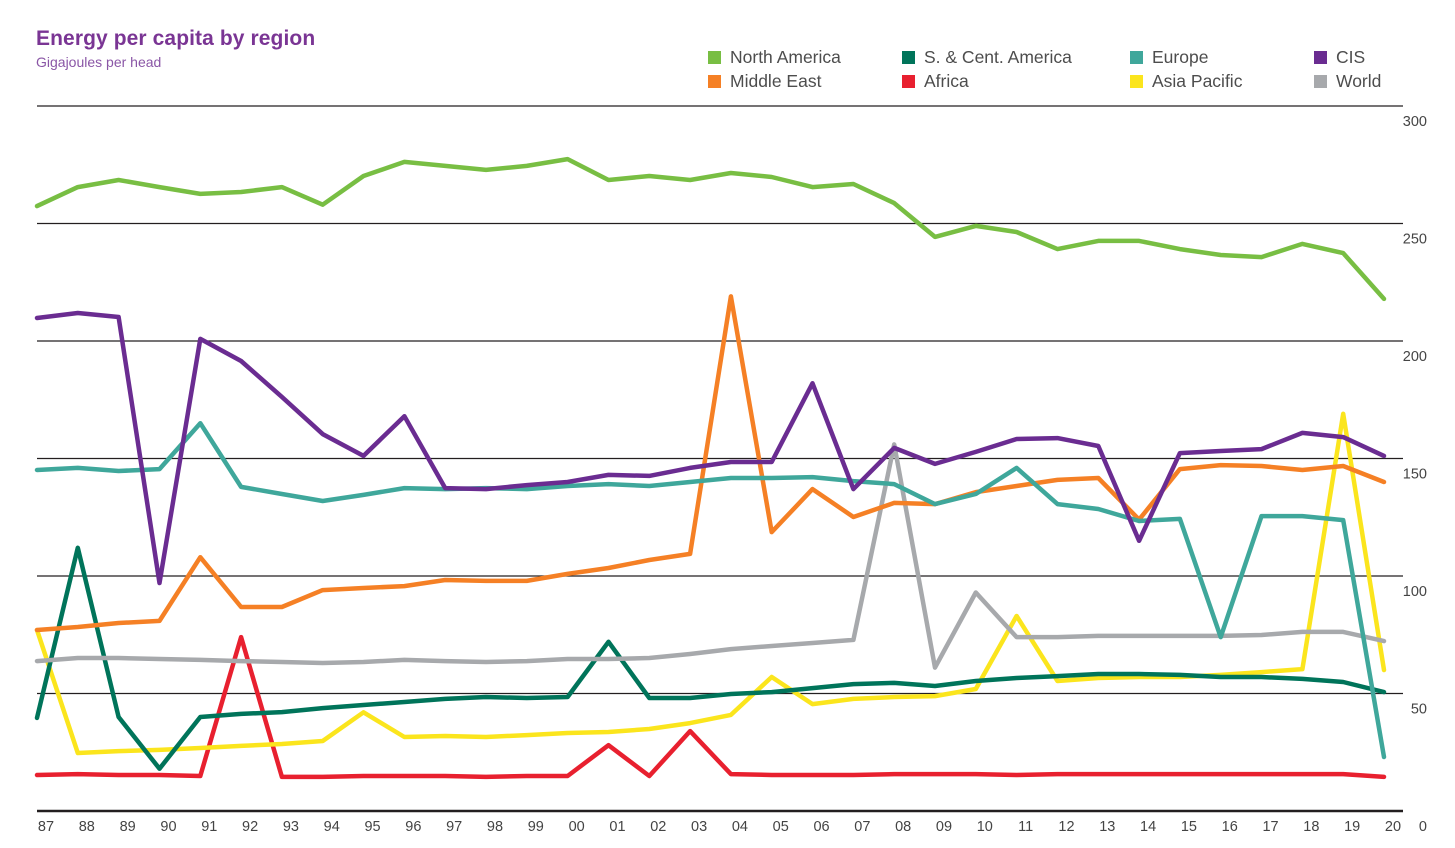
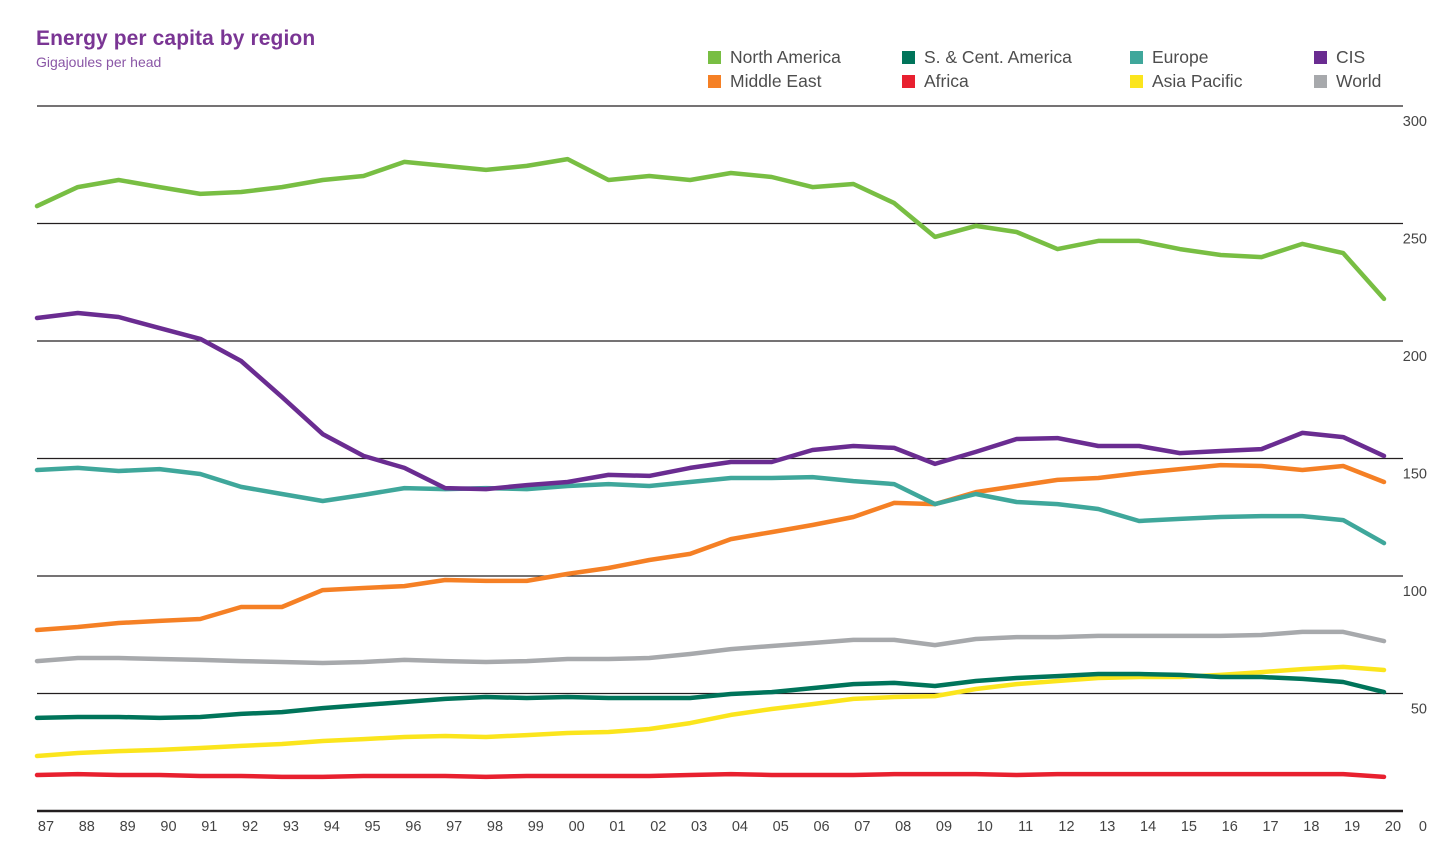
Asia Pacific/87: 77 -> 23
S. & Cent. America/88: 112 -> 40
S. & Cent. America/90: 18 -> 40
CIS/90: 97 -> 206
Europe/91: 165 -> 143
Middle East/91: 108 -> 82
Africa/92: 74 -> 15
North America/94: 258 -> 268
Asia Pacific/95: 42 -> 31
CIS/96: 168 -> 146
S. & Cent. America/01: 72 -> 48
Africa/01: 28 -> 15
Africa/03: 34 -> 15
Middle East/04: 219 -> 116
Asia Pacific/05: 57 -> 43
CIS/06: 182 -> 154
Middle East/06: 137 -> 122
CIS/07: 137 -> 155
World/08: 156 -> 73
World/09: 61 -> 71
World/10: 93 -> 73
Europe/11: 146 -> 132
Asia Pacific/11: 83 -> 54
CIS/14: 115 -> 155
Middle East/14: 124 -> 144
Europe/16: 74 -> 125
Asia Pacific/19: 169 -> 61
Europe/20: 23 -> 114
